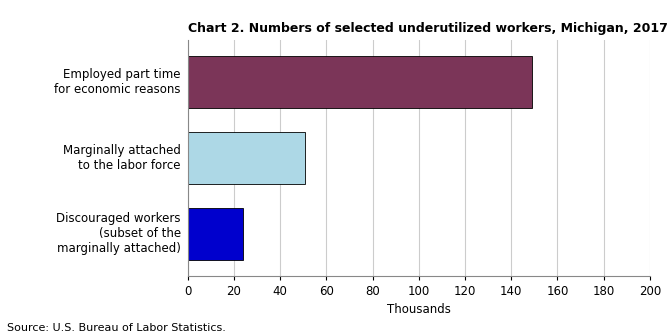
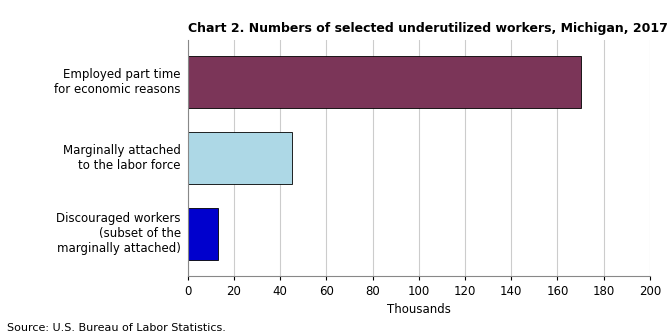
Employed part time for economic reasons: 149 -> 170
Marginally attached to the labor force: 51 -> 45
Discouraged workers (subset of the marginally attached): 24 -> 13
